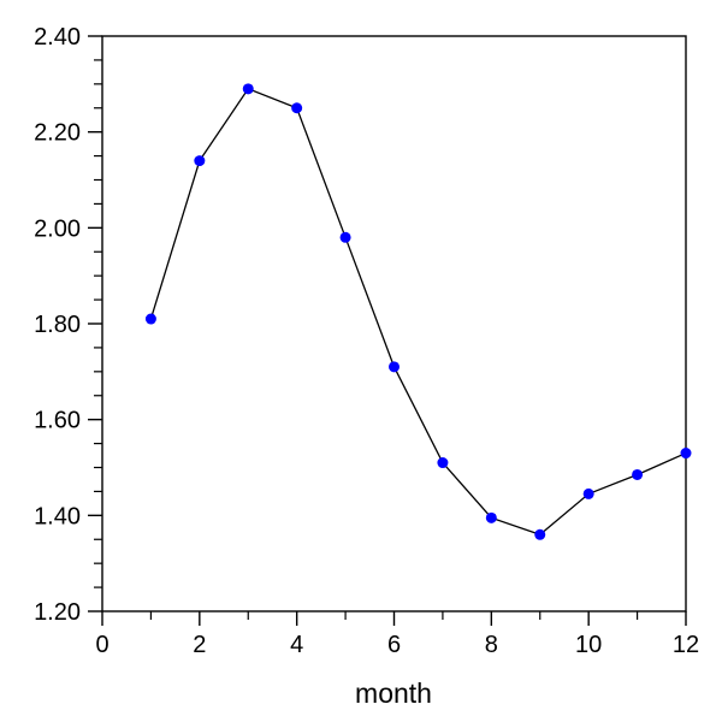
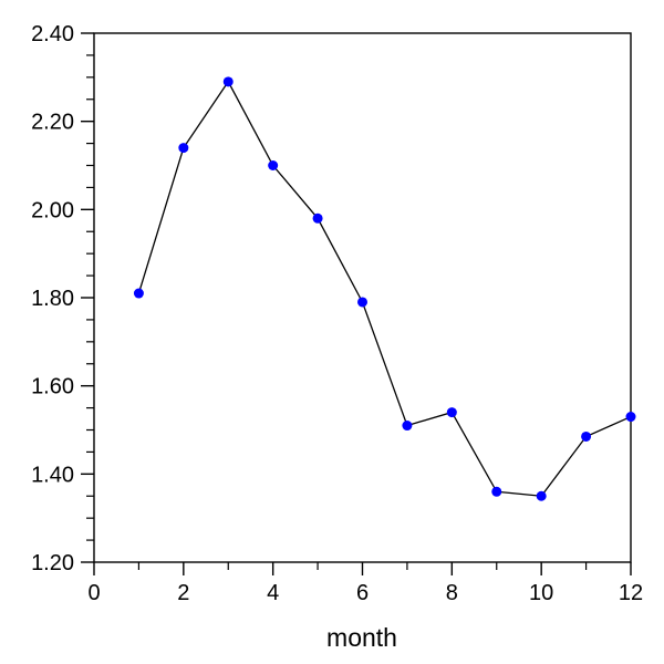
4: 2.25 -> 2.10
6: 1.71 -> 1.79
8: 1.40 -> 1.54
10: 1.45 -> 1.35
